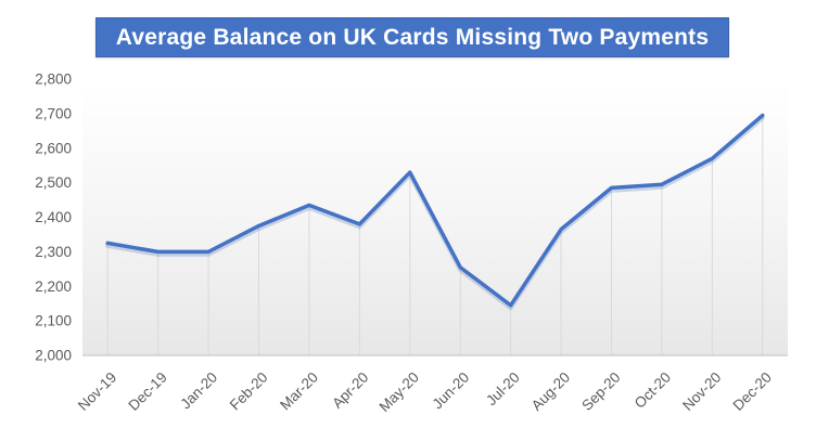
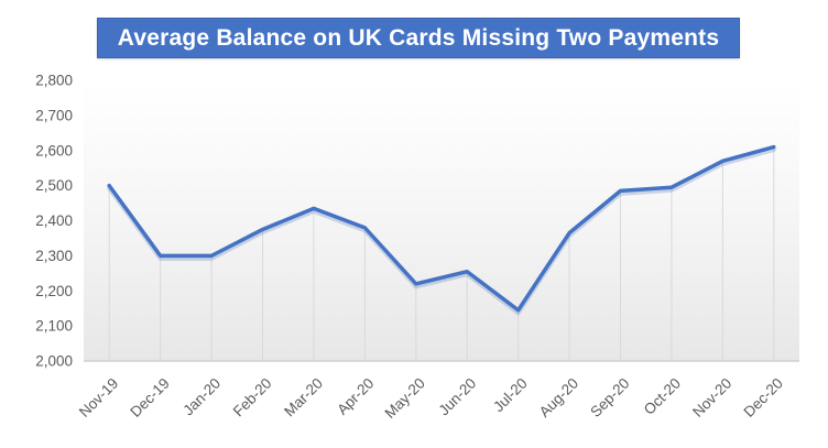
Nov-19: 2320 -> 2500
May-20: 2530 -> 2220
Dec-20: 2700 -> 2610
